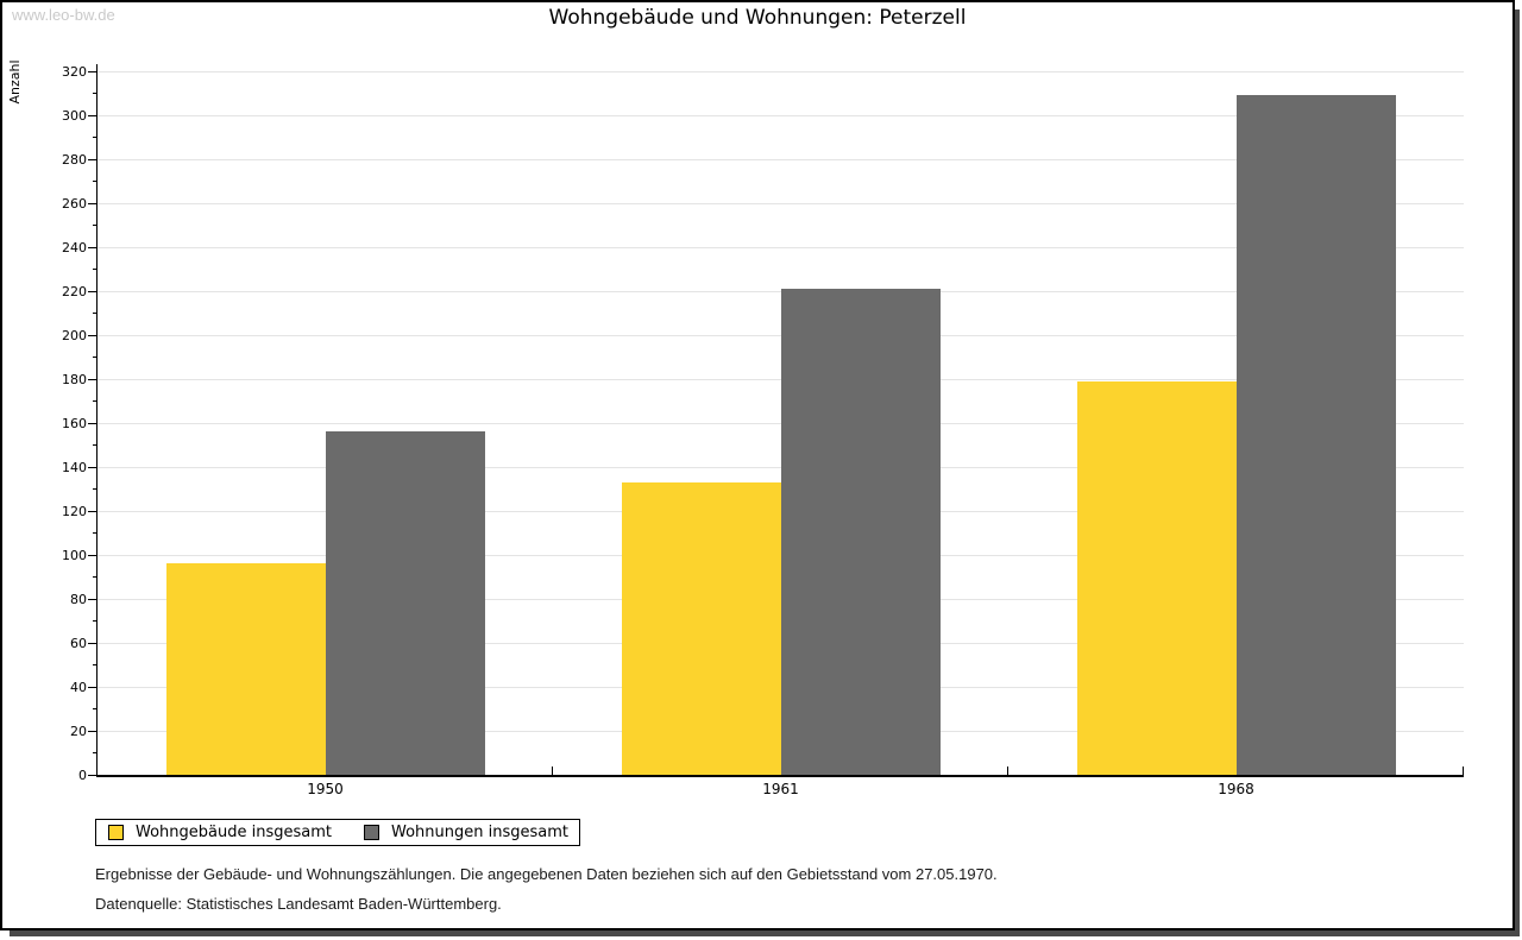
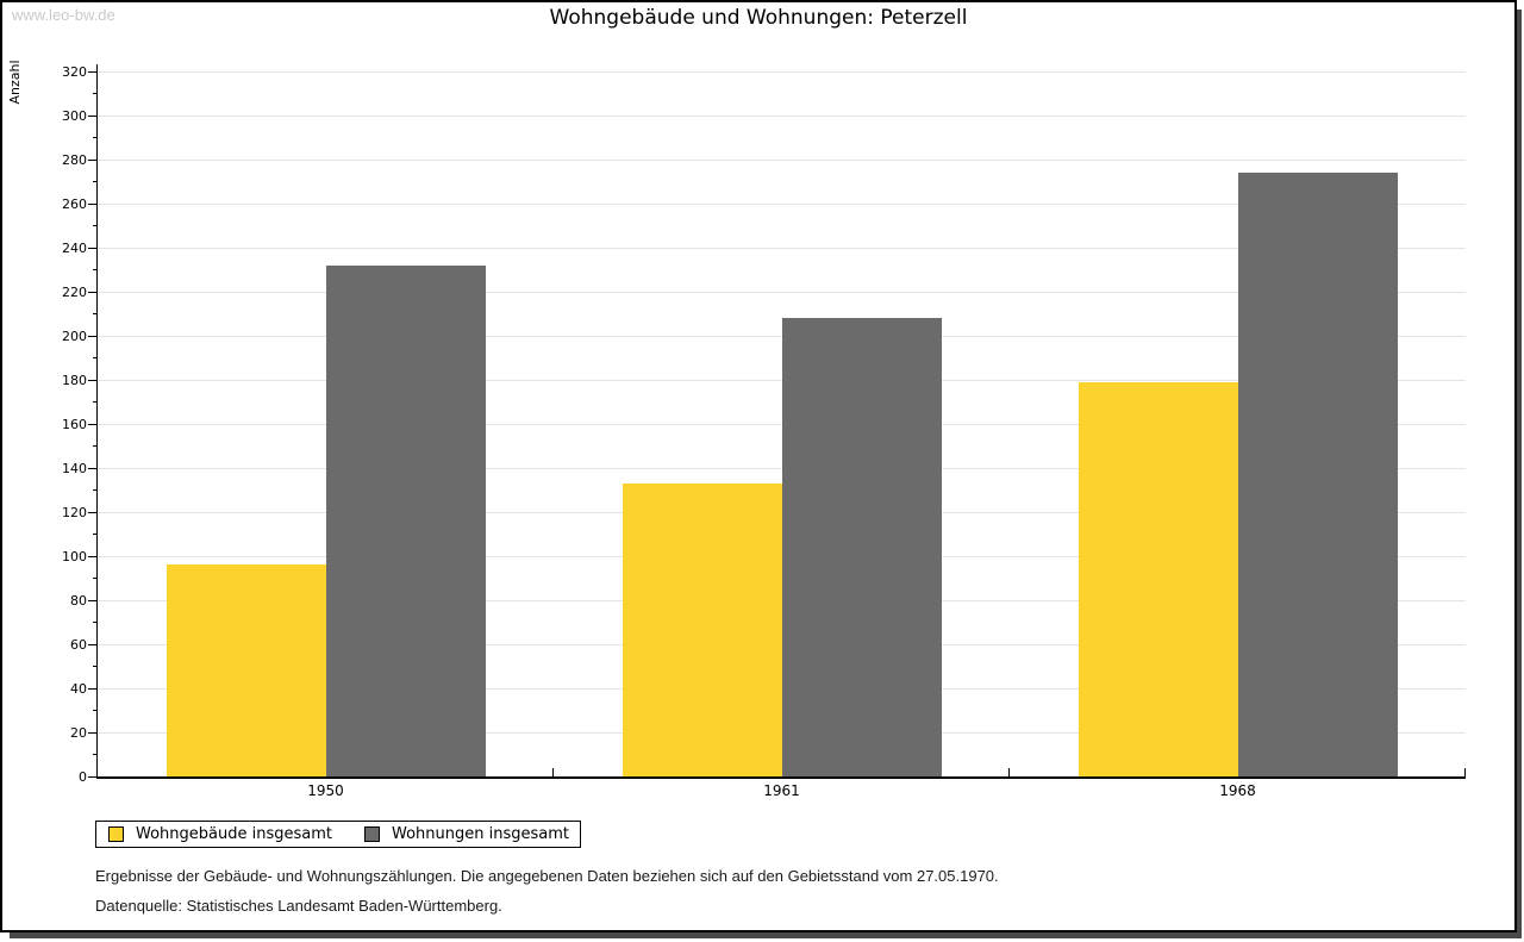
Wohnungen insgesamt/1950: 156 -> 232
Wohnungen insgesamt/1961: 221 -> 208
Wohnungen insgesamt/1968: 309 -> 274
